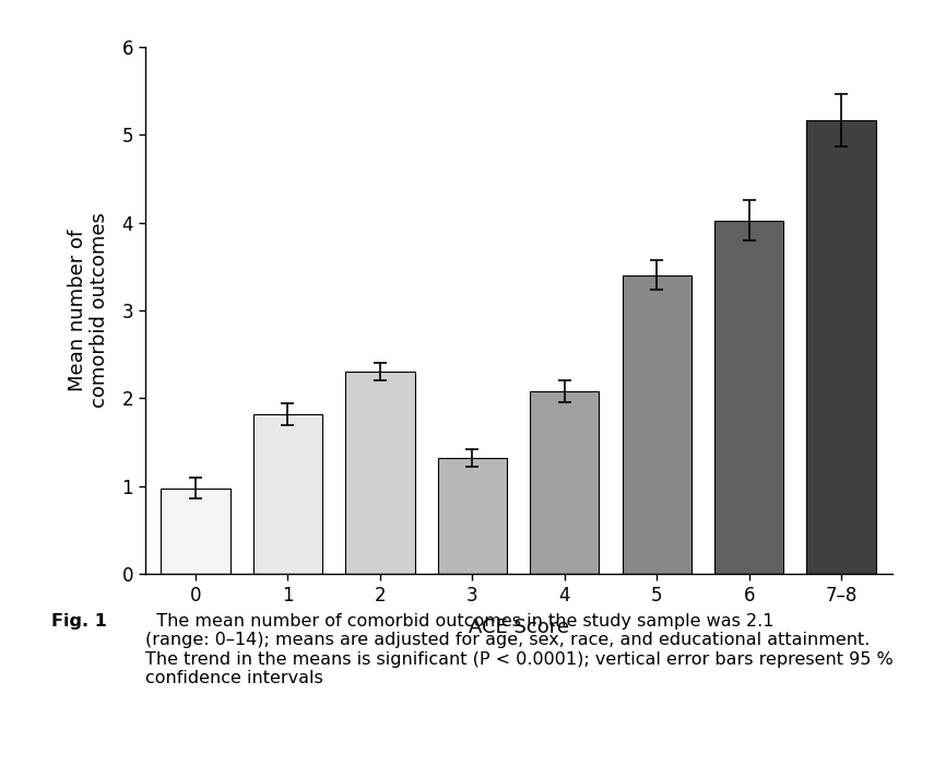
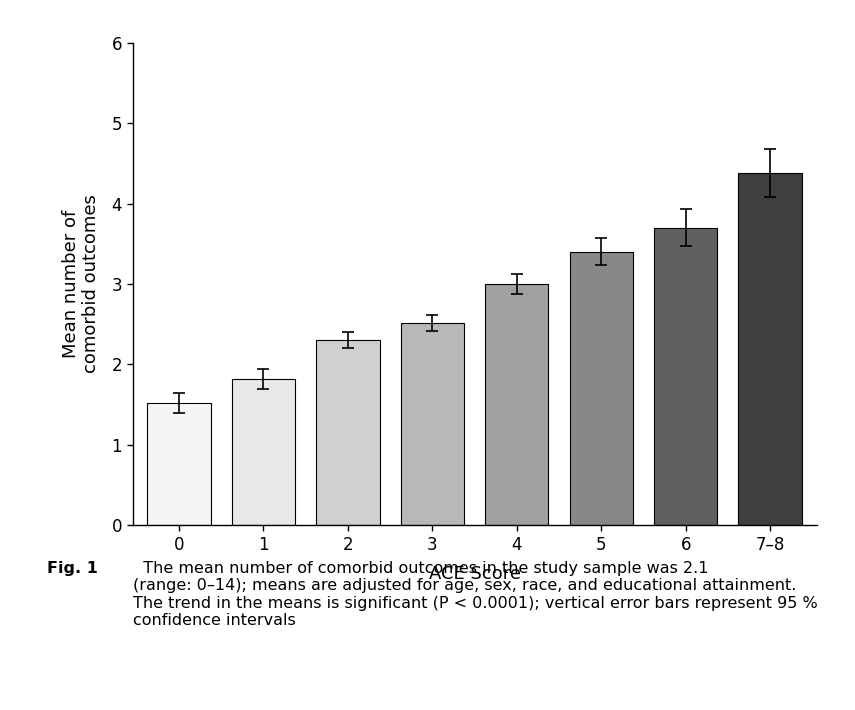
0: 0.98 -> 1.52
3: 1.32 -> 2.52
4: 2.08 -> 3.00
6: 4.02 -> 3.70
7–8: 5.16 -> 4.38
